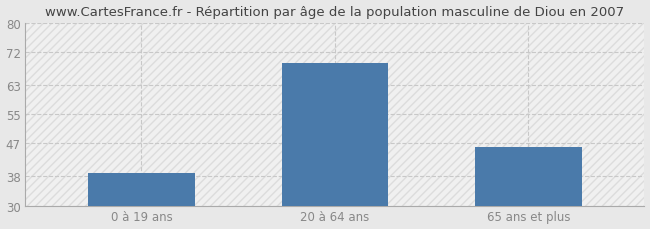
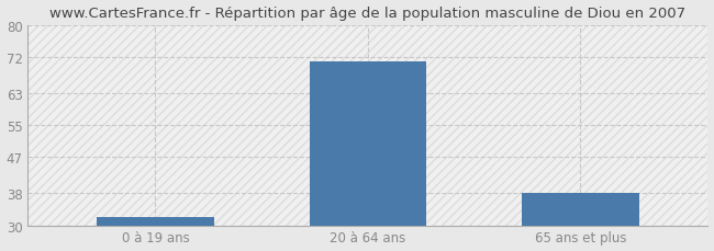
0 à 19 ans: 39 -> 32
20 à 64 ans: 69 -> 71
65 ans et plus: 46 -> 38
